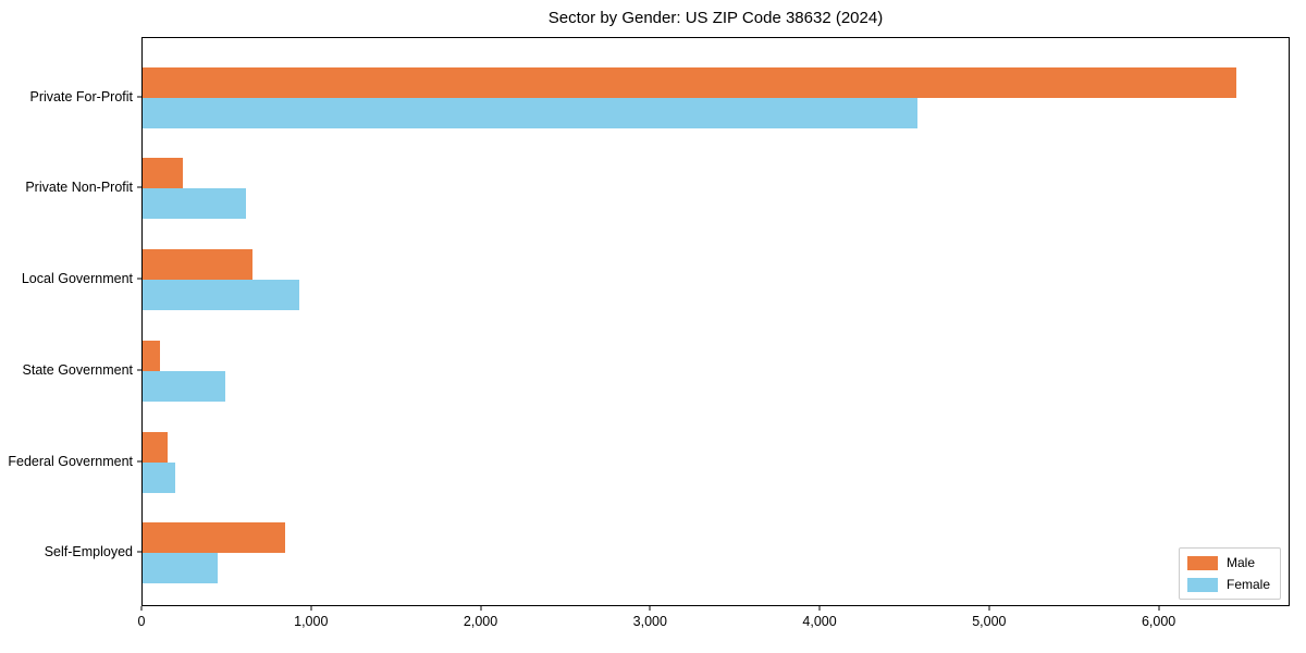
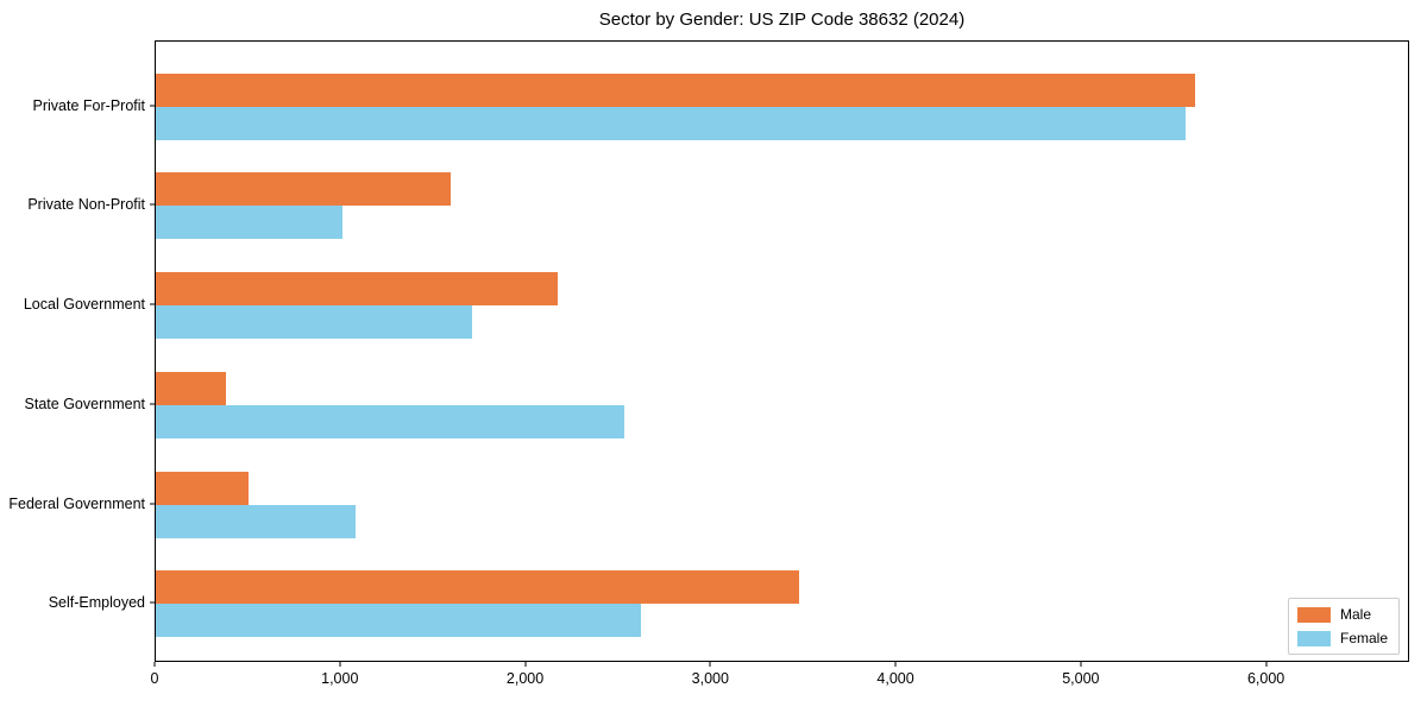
Male/Private For-Profit: 6450 -> 5610
Female/Private For-Profit: 4570 -> 5560
Male/Private Non-Profit: 240 -> 1590
Female/Private Non-Profit: 610 -> 1010
Male/Local Government: 650 -> 2170
Female/Local Government: 920 -> 1710
Male/State Government: 100 -> 380
Female/State Government: 490 -> 2530
Male/Federal Government: 140 -> 500
Female/Federal Government: 190 -> 1080
Male/Self-Employed: 840 -> 3470
Female/Self-Employed: 440 -> 2620
